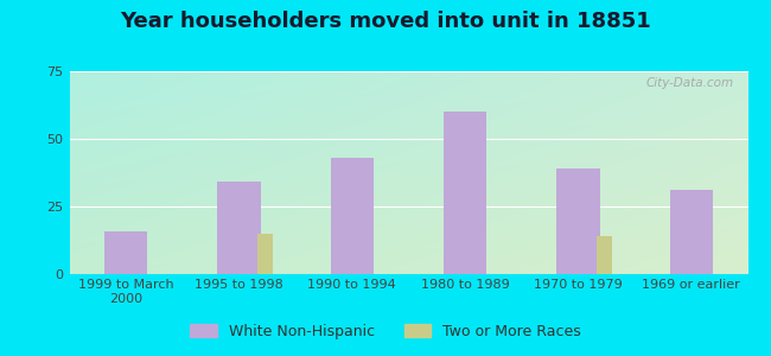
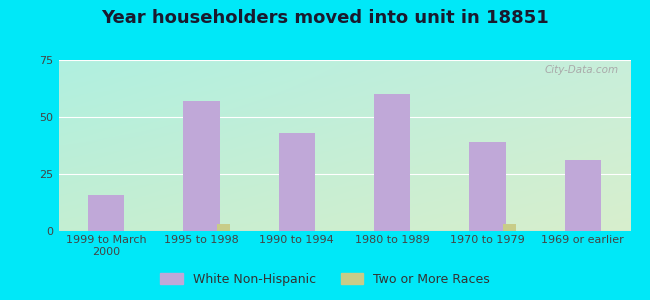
White Non-Hispanic/1995 to 1998: 34 -> 57
Two or More Races/1995 to 1998: 15 -> 3
Two or More Races/1970 to 1979: 14 -> 3
